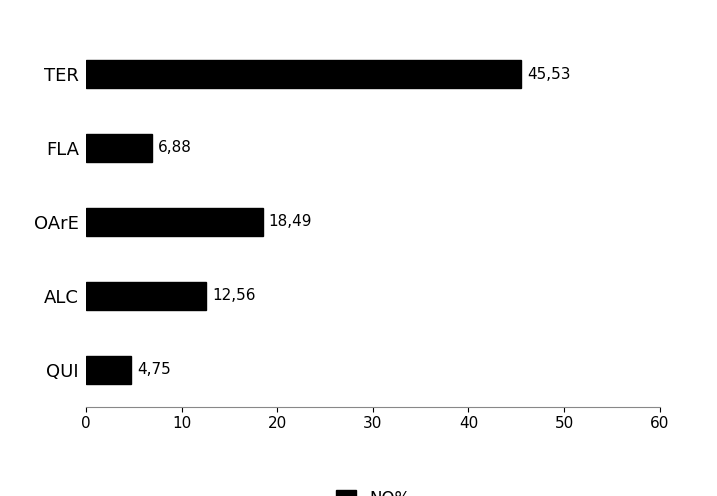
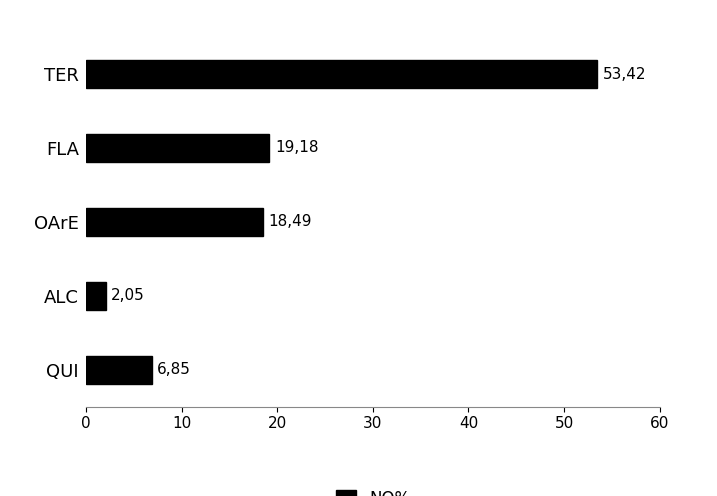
TER: 45,53 -> 53,42
FLA: 6,88 -> 19,18
ALC: 12,56 -> 2,05
QUI: 4,75 -> 6,85
